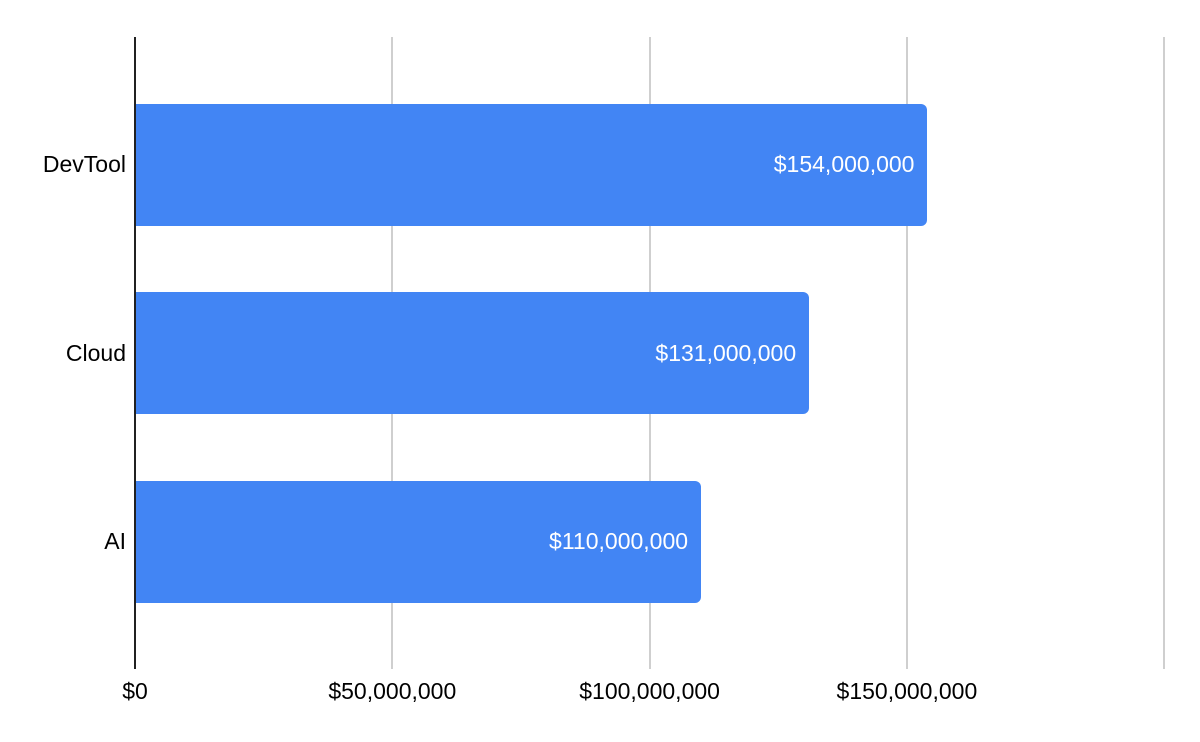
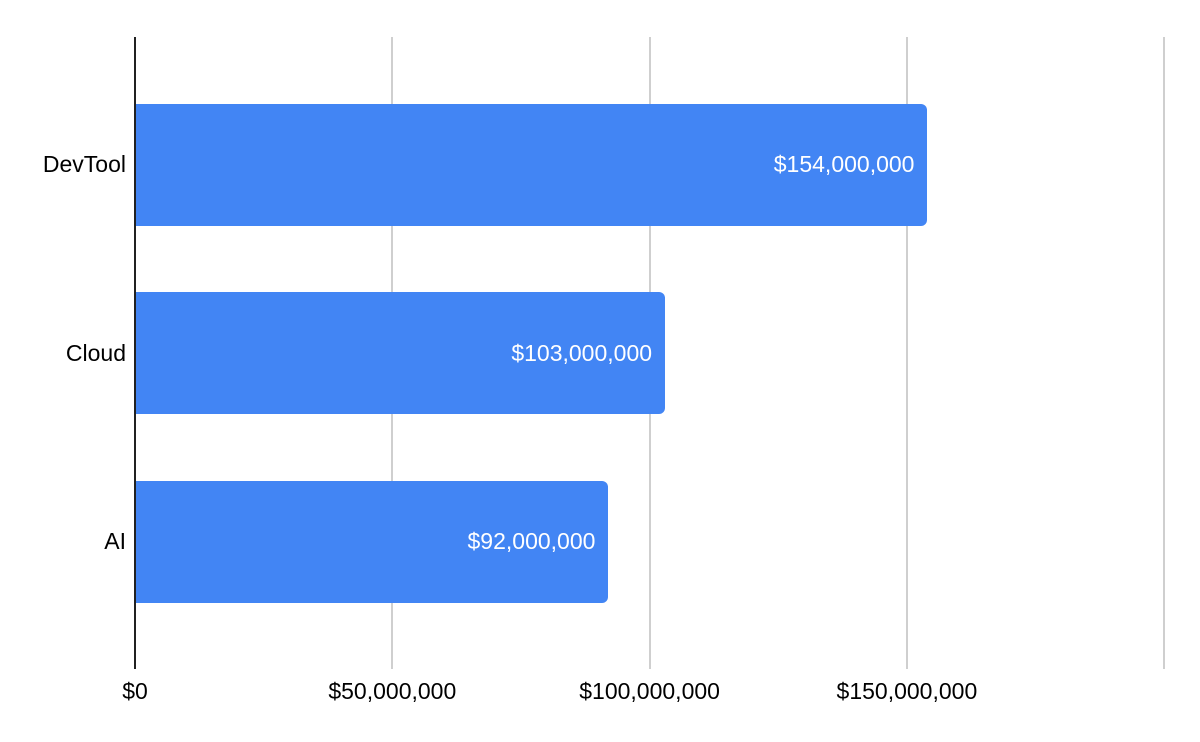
Cloud: $131,000,000 -> $103,000,000
AI: $110,000,000 -> $92,000,000
